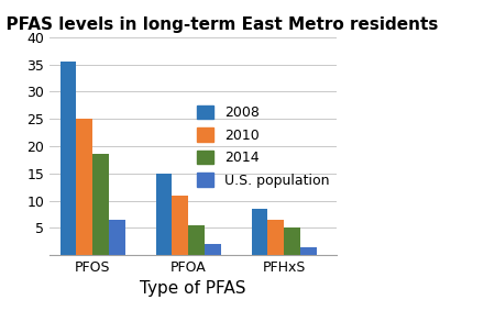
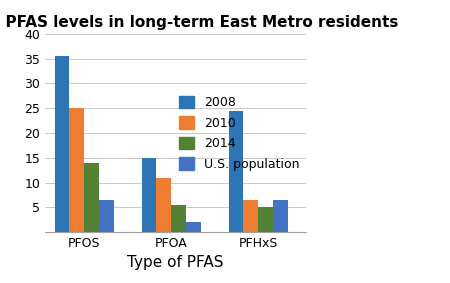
2014/PFOS: 18.5 -> 14.0
2008/PFHxS: 8.5 -> 24.5
U.S. population/PFHxS: 1.5 -> 6.5
